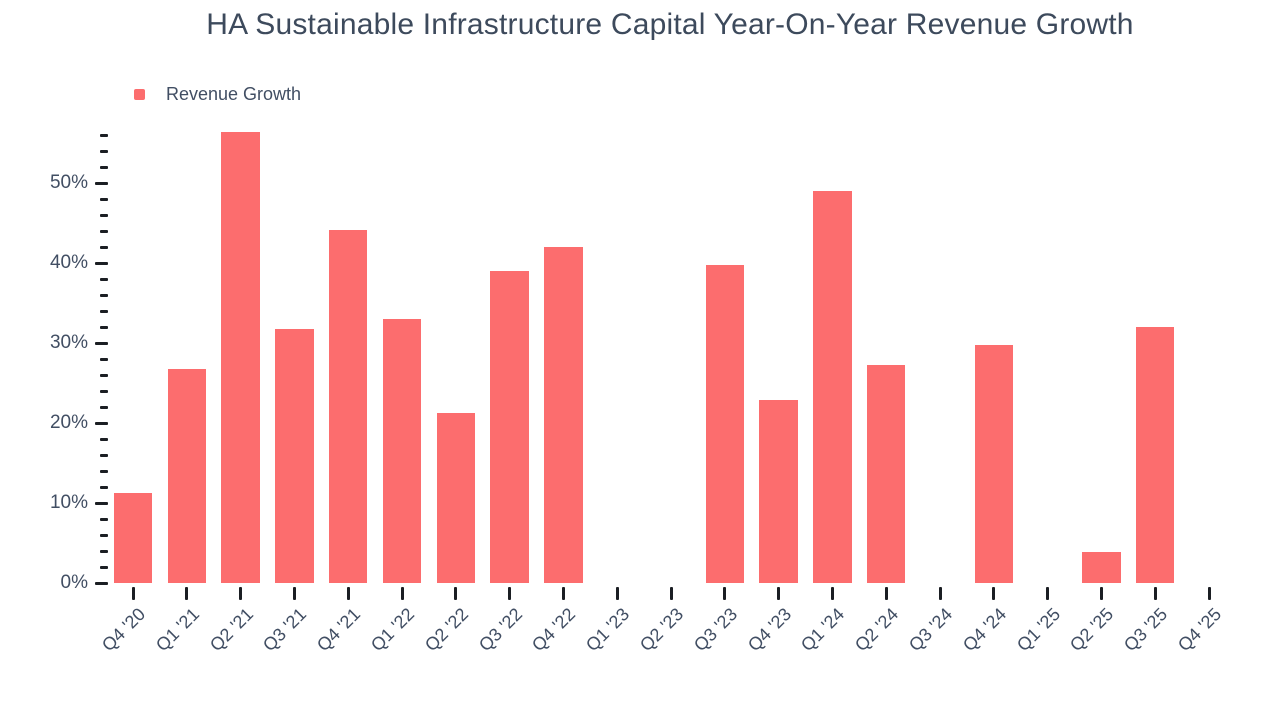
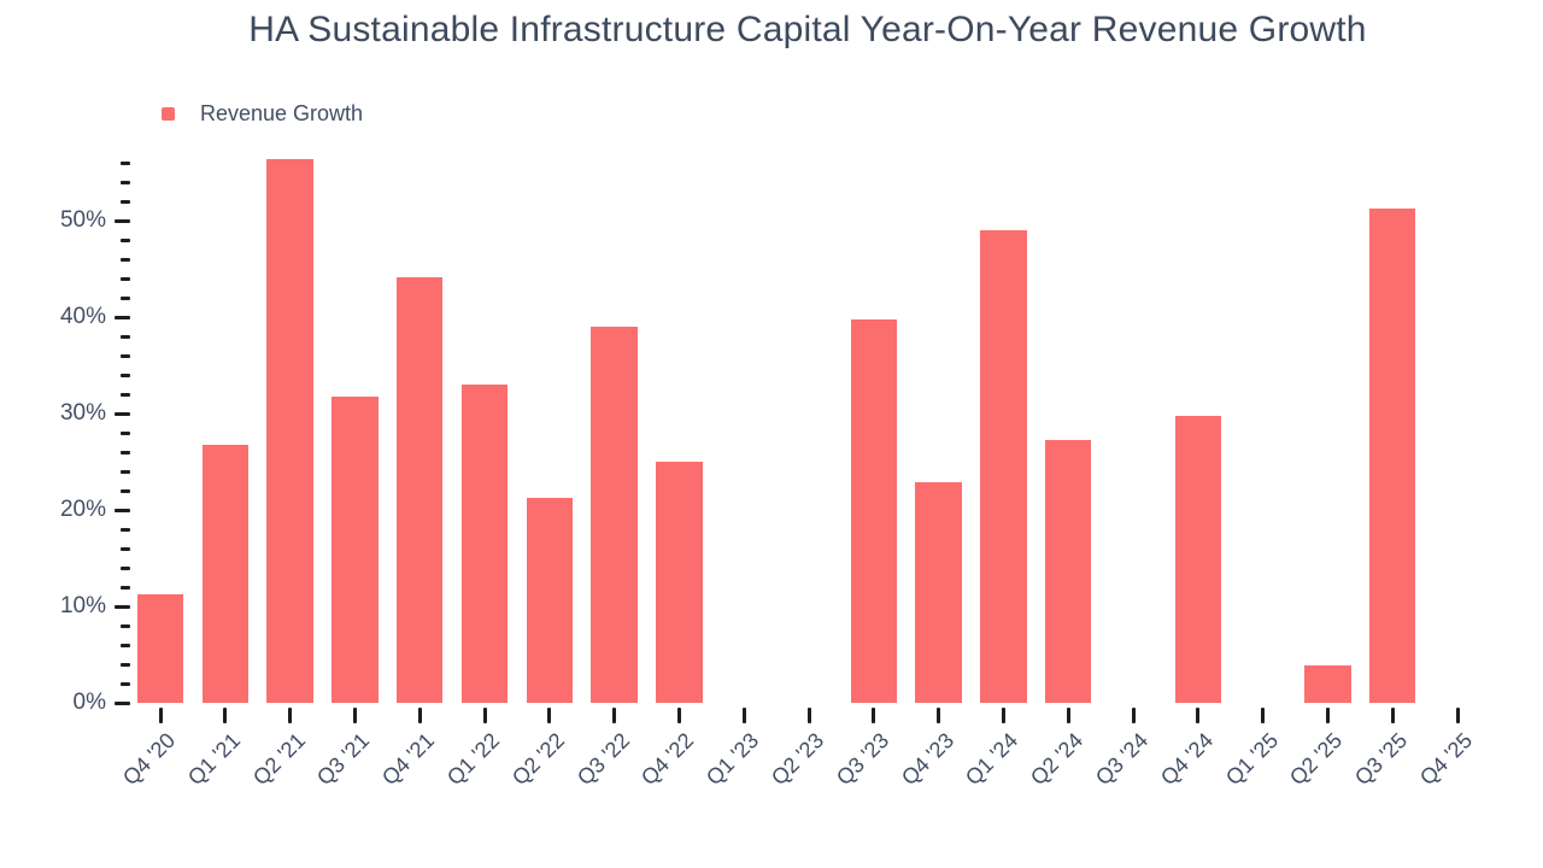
Q4 '22: 42% -> 25%
Q3 '25: 32% -> 51%
